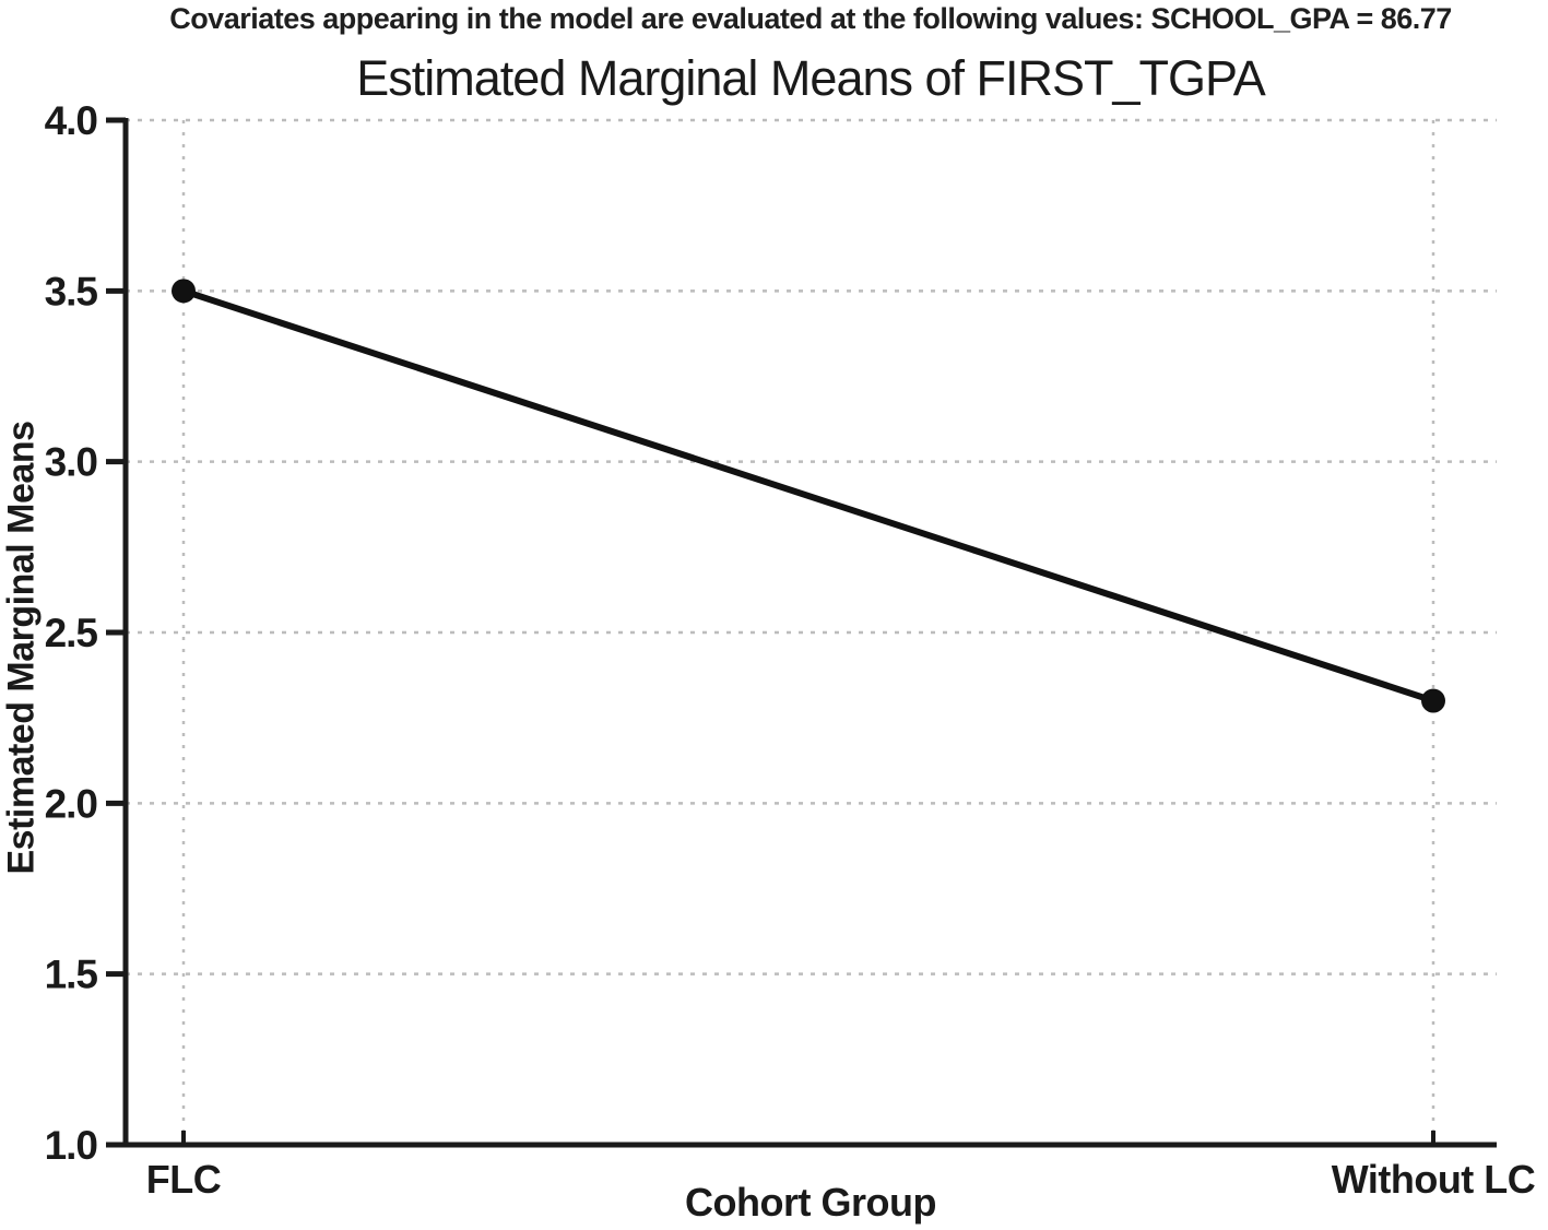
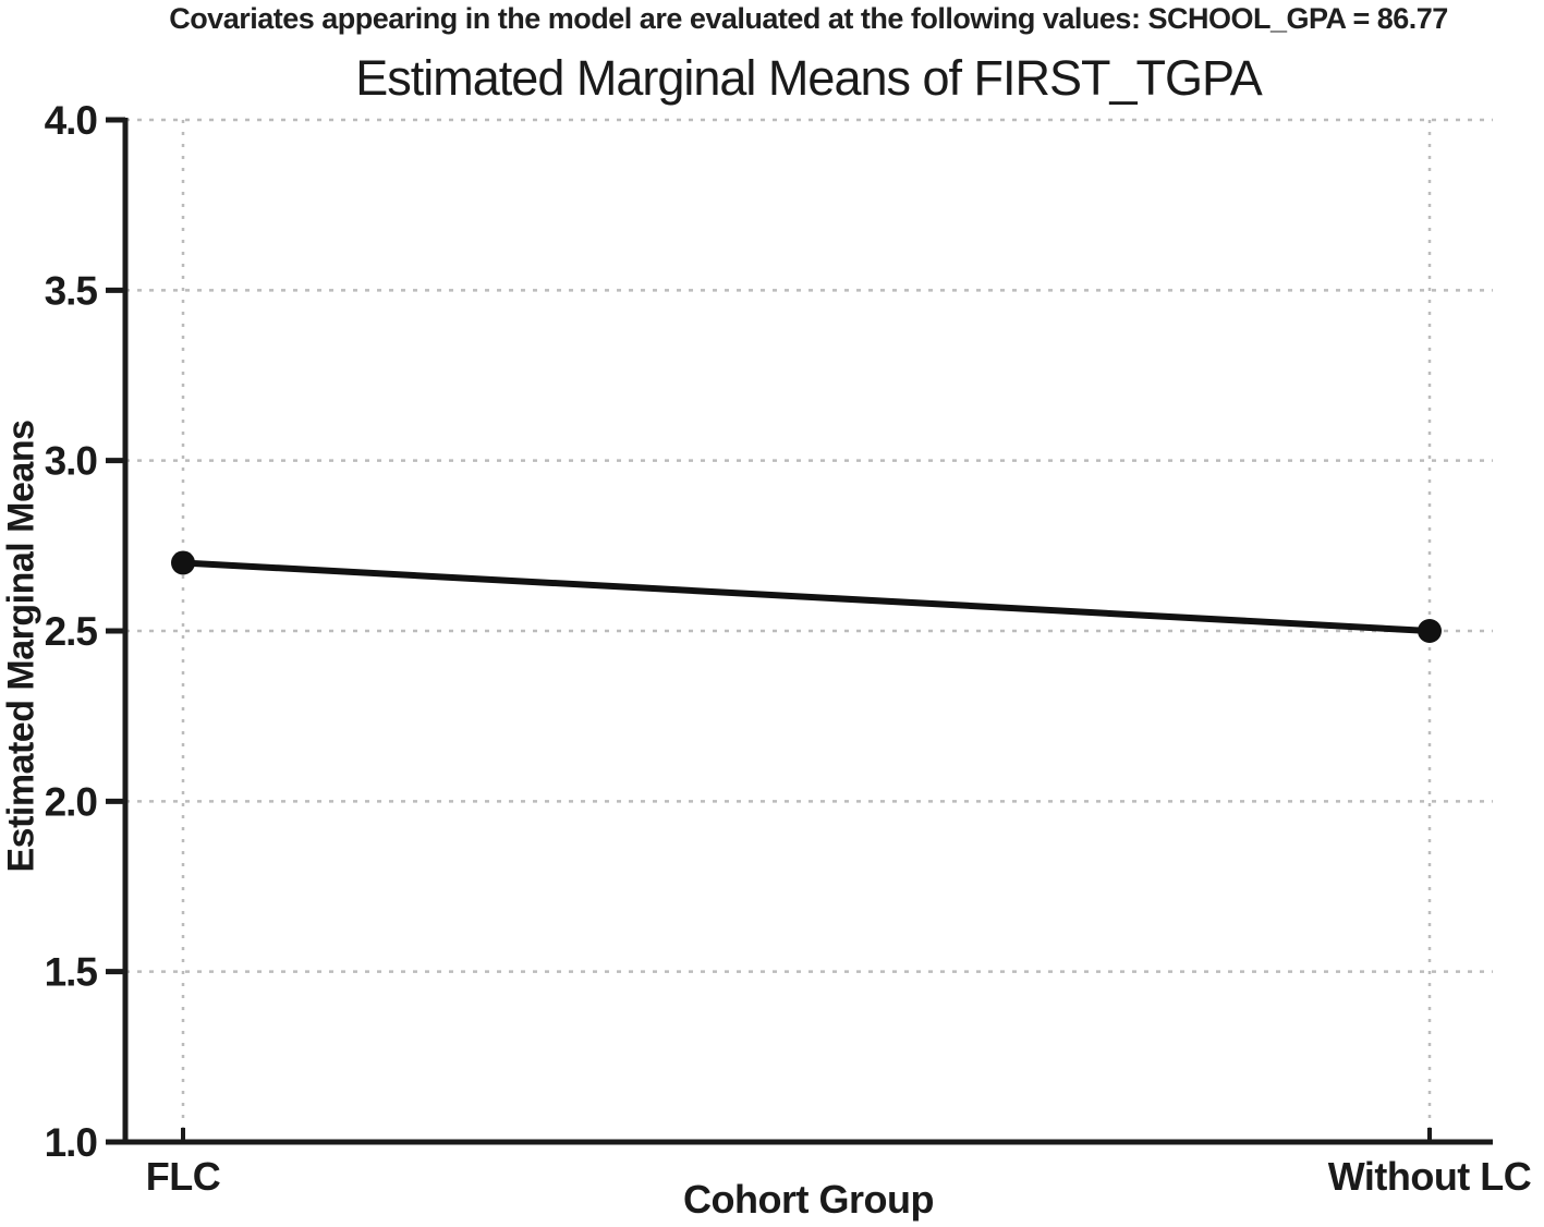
FLC: 3.5 -> 2.7
Without LC: 2.3 -> 2.5
